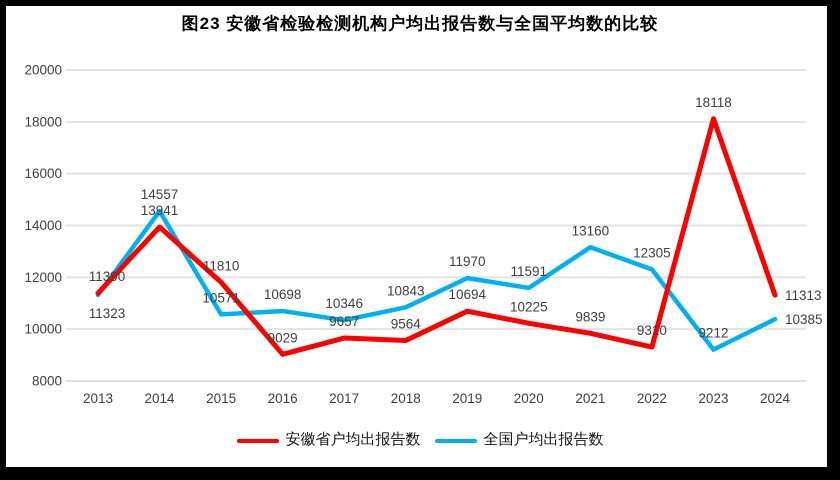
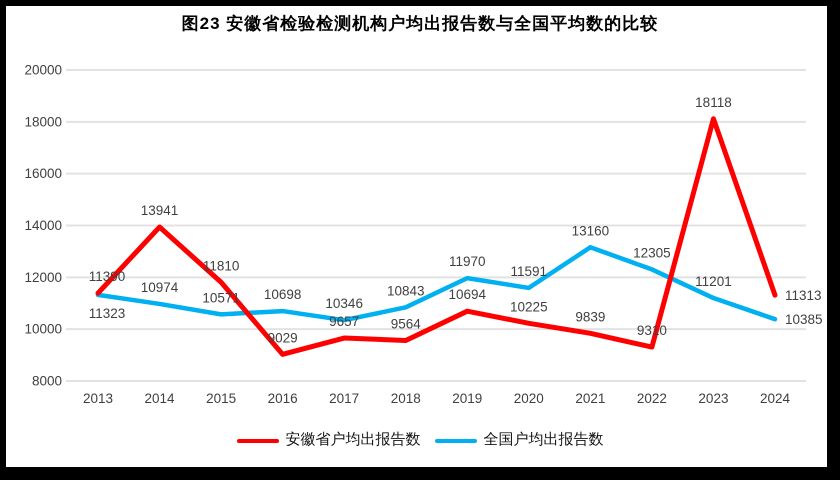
全国户均出报告数/2014: 14557 -> 10974
全国户均出报告数/2023: 9212 -> 11201
